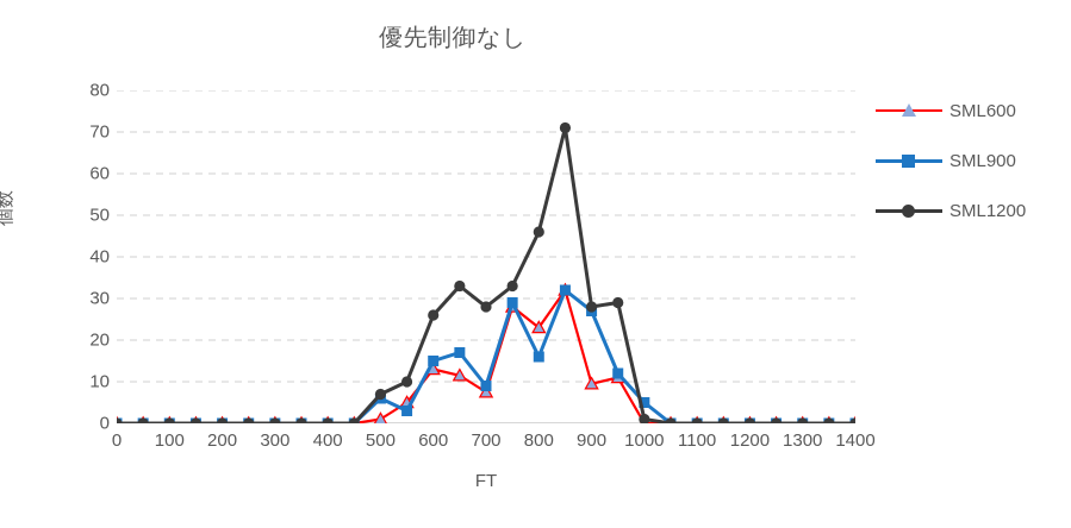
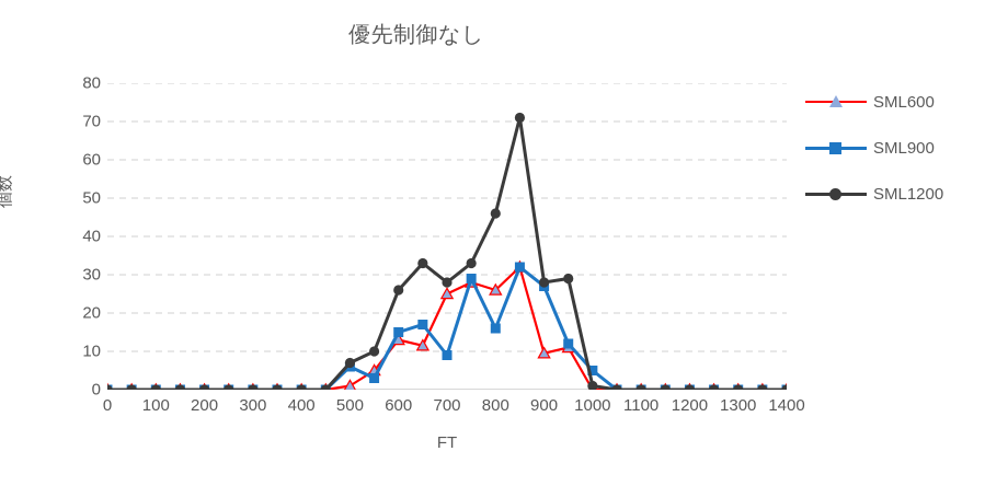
SML600/700: 8 -> 25
SML600/800: 23 -> 26
